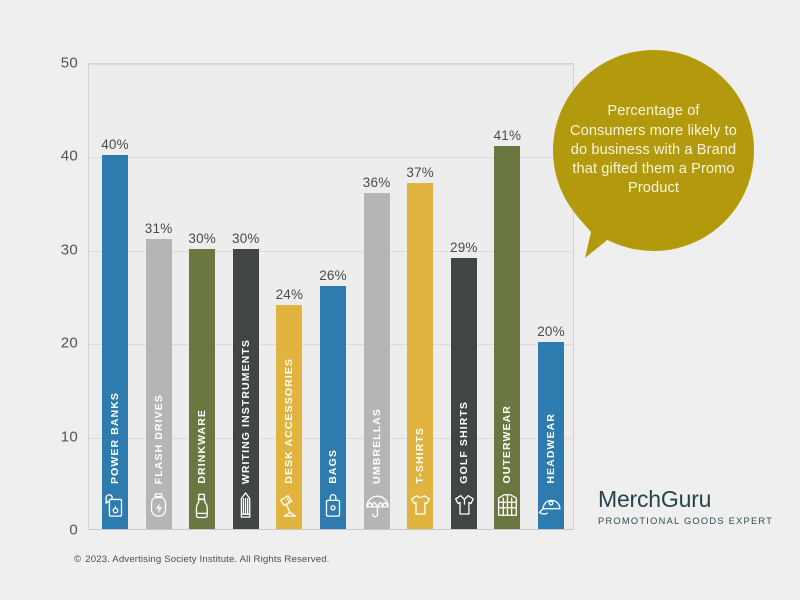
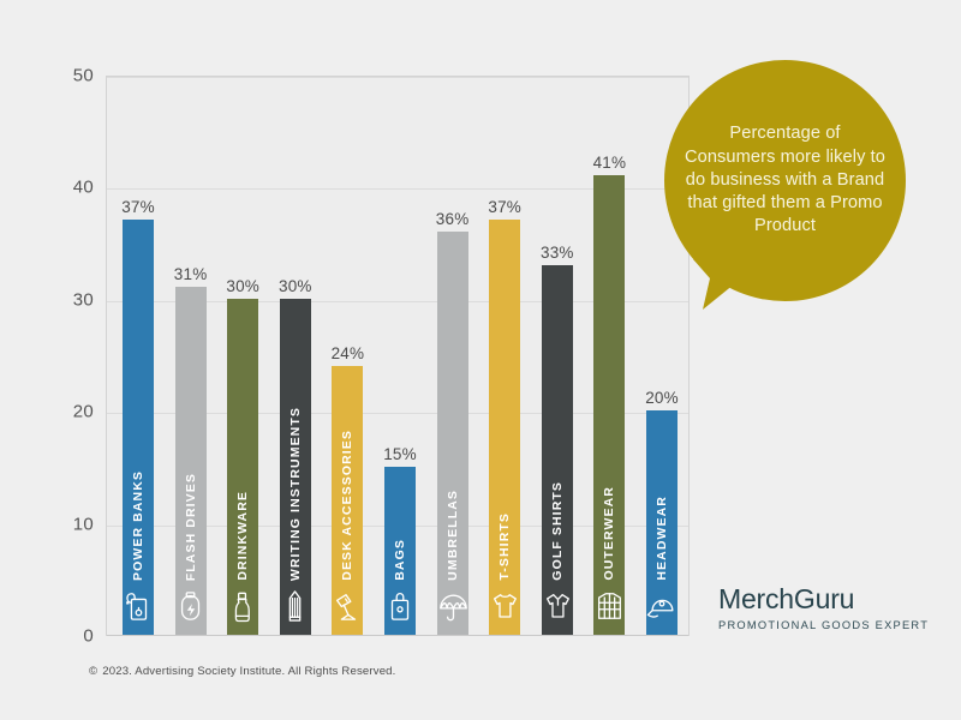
POWER BANKS: 40% -> 37%
BAGS: 26% -> 15%
GOLF SHIRTS: 29% -> 33%
